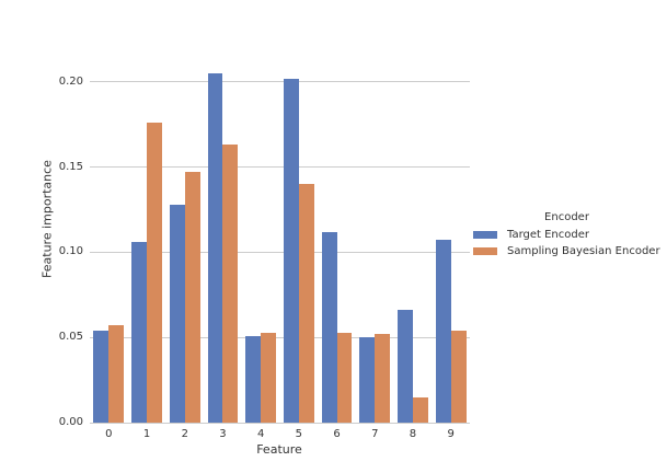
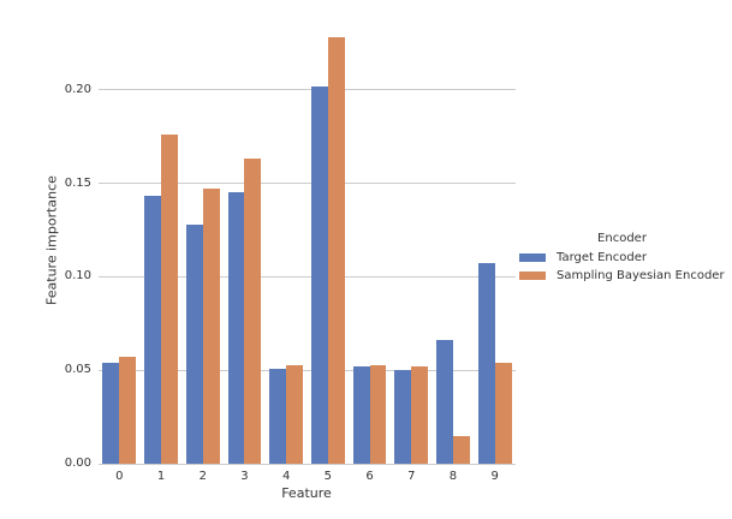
Target Encoder/1: 0.106 -> 0.143
Target Encoder/3: 0.205 -> 0.145
Sampling Bayesian Encoder/5: 0.140 -> 0.228
Target Encoder/6: 0.112 -> 0.052
